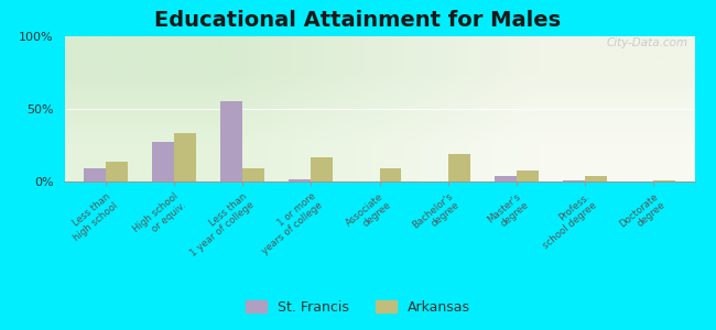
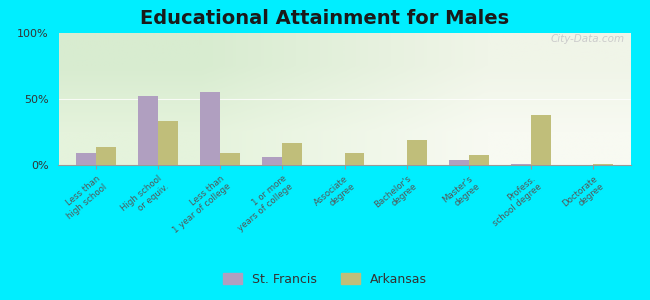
St. Francis/High school or equiv.: 27% -> 52%
St. Francis/1 or more years of college: 2% -> 6%
Arkansas/Profess. school degree: 4% -> 38%
